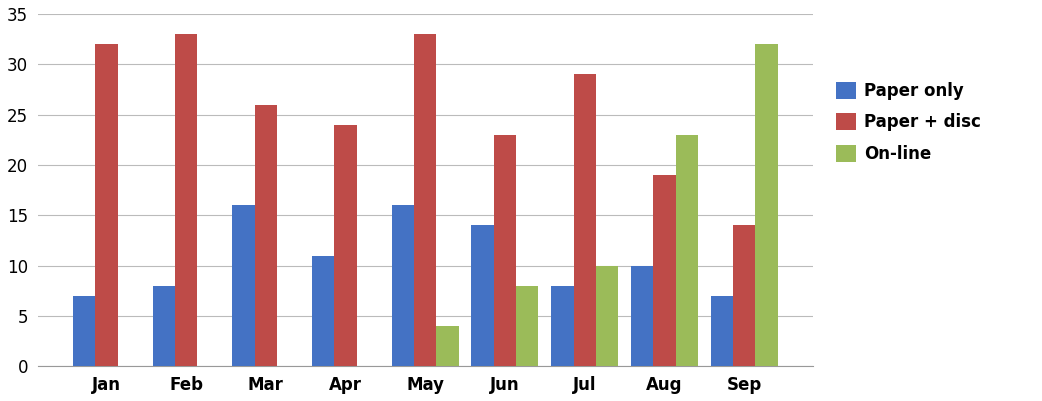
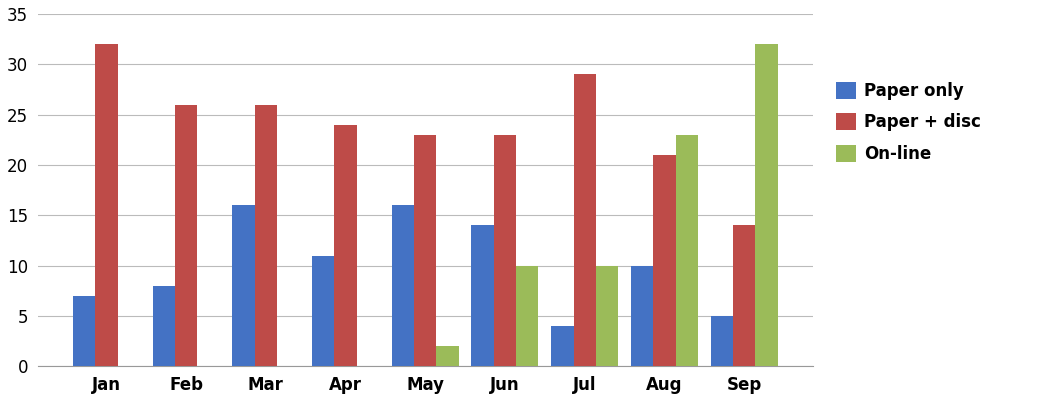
Paper + disc/Feb: 33 -> 26
Paper + disc/May: 33 -> 23
On-line/May: 4 -> 2
On-line/Jun: 8 -> 10
Paper only/Jul: 8 -> 4
Paper + disc/Aug: 19 -> 21
Paper only/Sep: 7 -> 5
